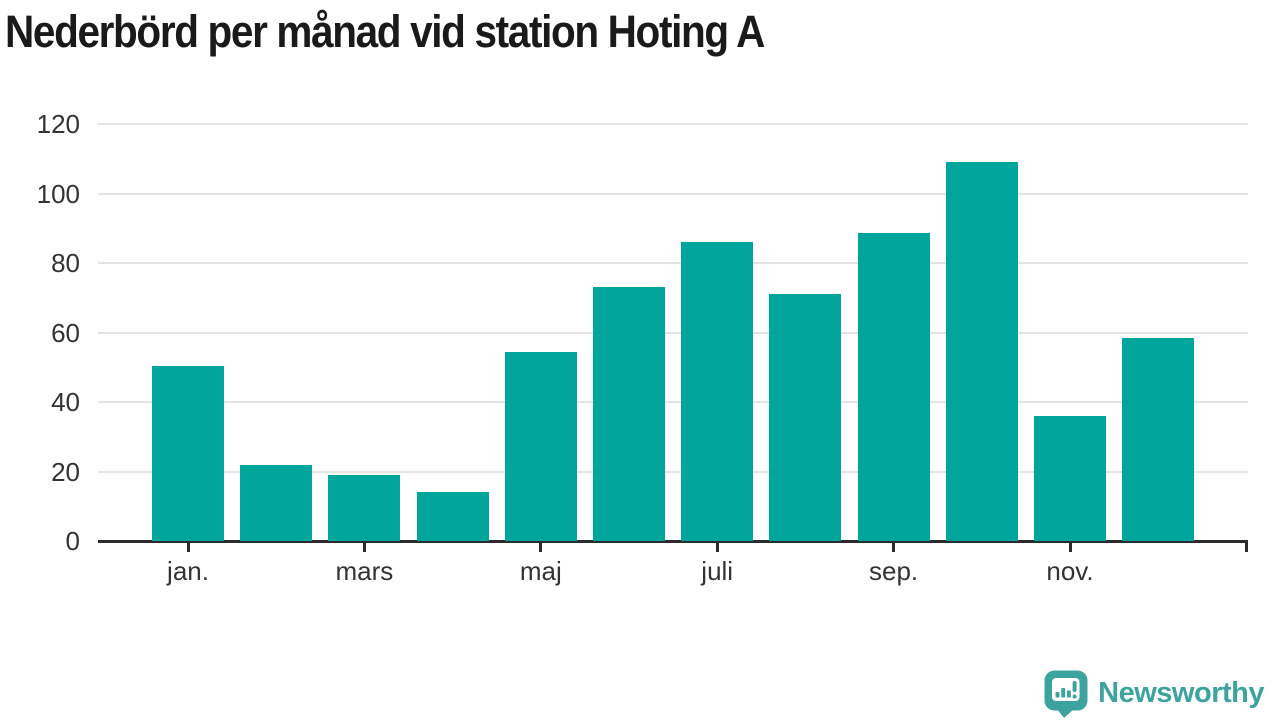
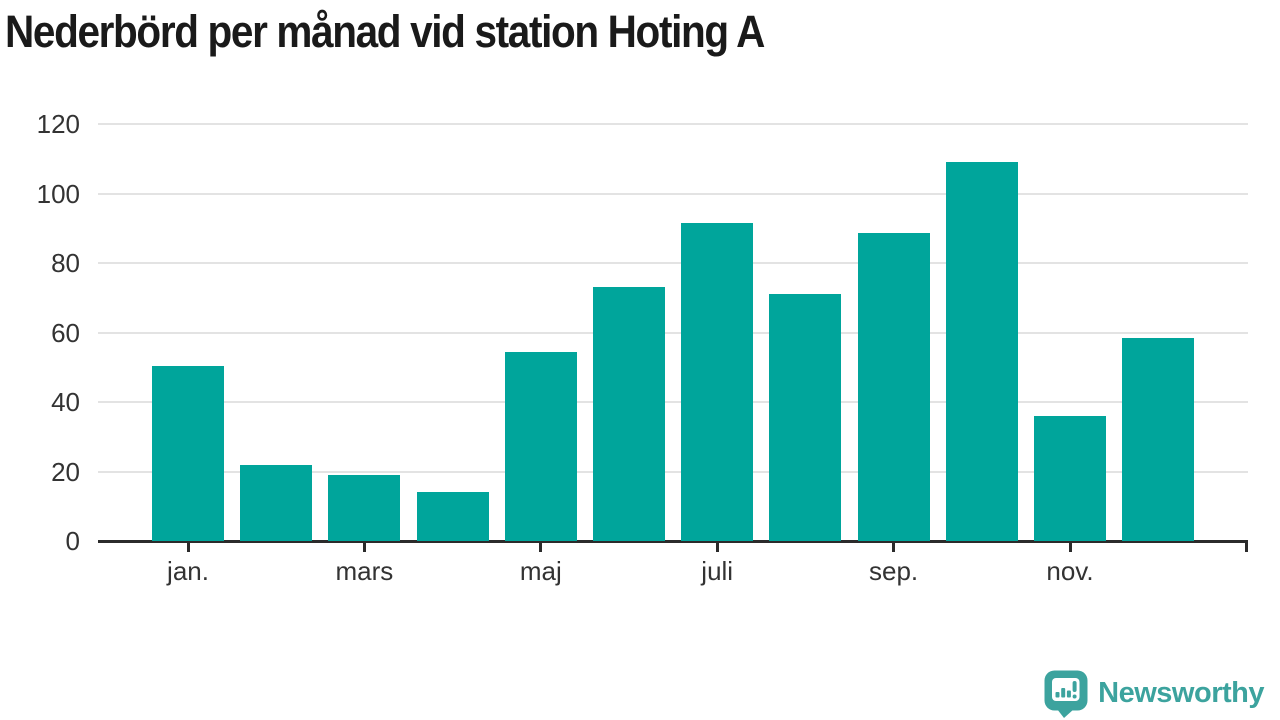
juli: 86 -> 92
